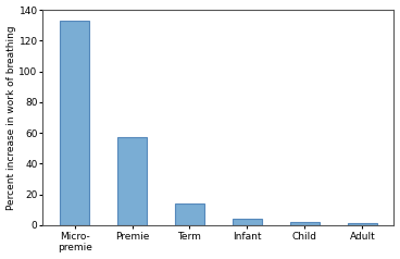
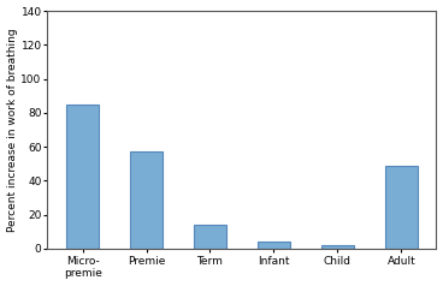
Micro- premie: 133 -> 85
Adult: 1 -> 49
